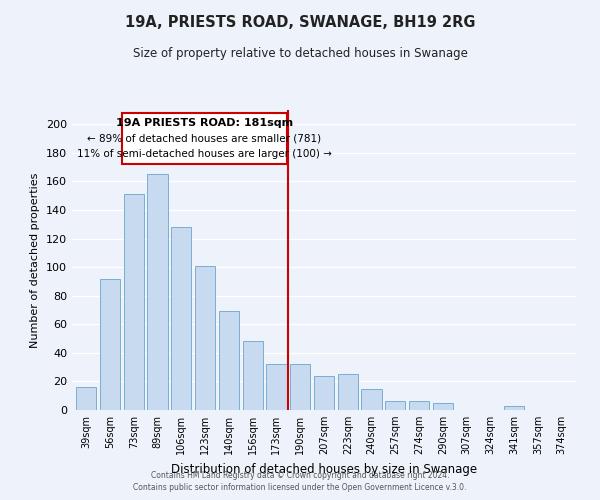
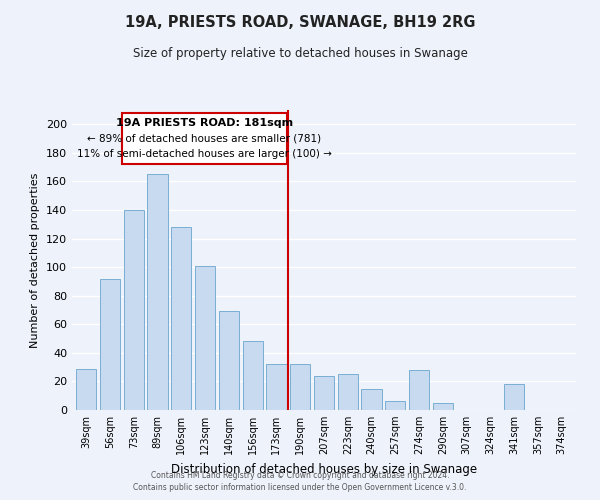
39sqm: 16 -> 29
73sqm: 151 -> 140
274sqm: 6 -> 28
341sqm: 3 -> 18
